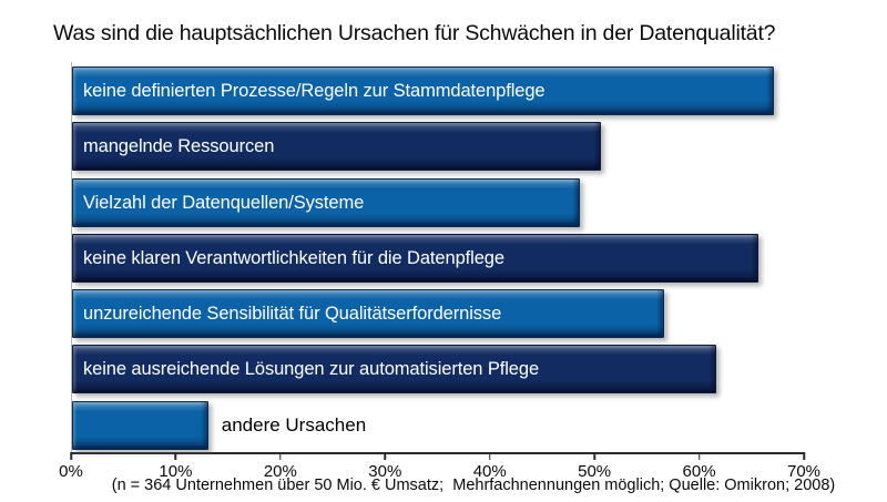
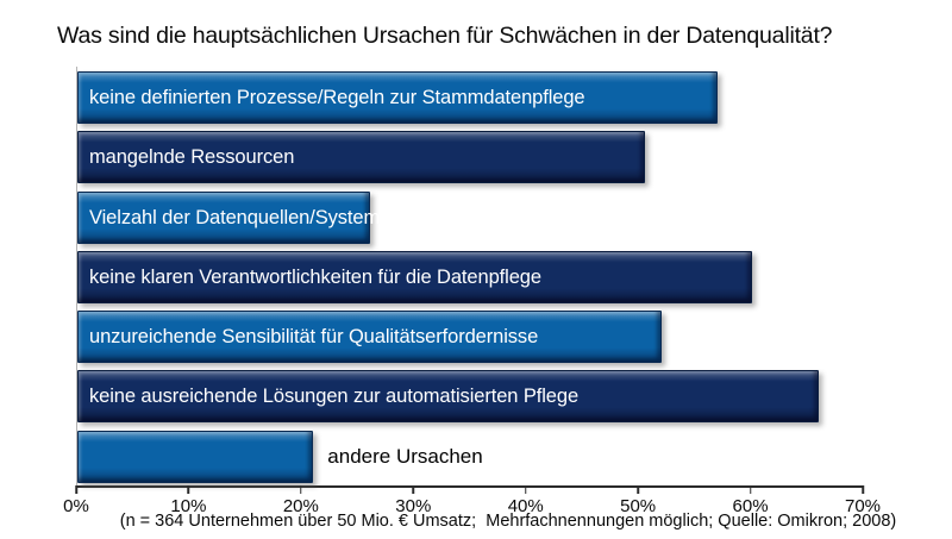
keine definierten Prozesse/Regeln zur Stammdatenpflege: 67% -> 57%
Vielzahl der Datenquellen/Systeme: 48% -> 26%
keine klaren Verantwortlichkeiten für die Datenpflege: 66% -> 60%
unzureichende Sensibilität für Qualitätserfordernisse: 56% -> 52%
keine ausreichende Lösungen zur automatisierten Pflege: 62% -> 66%
andere Ursachen: 13% -> 21%
